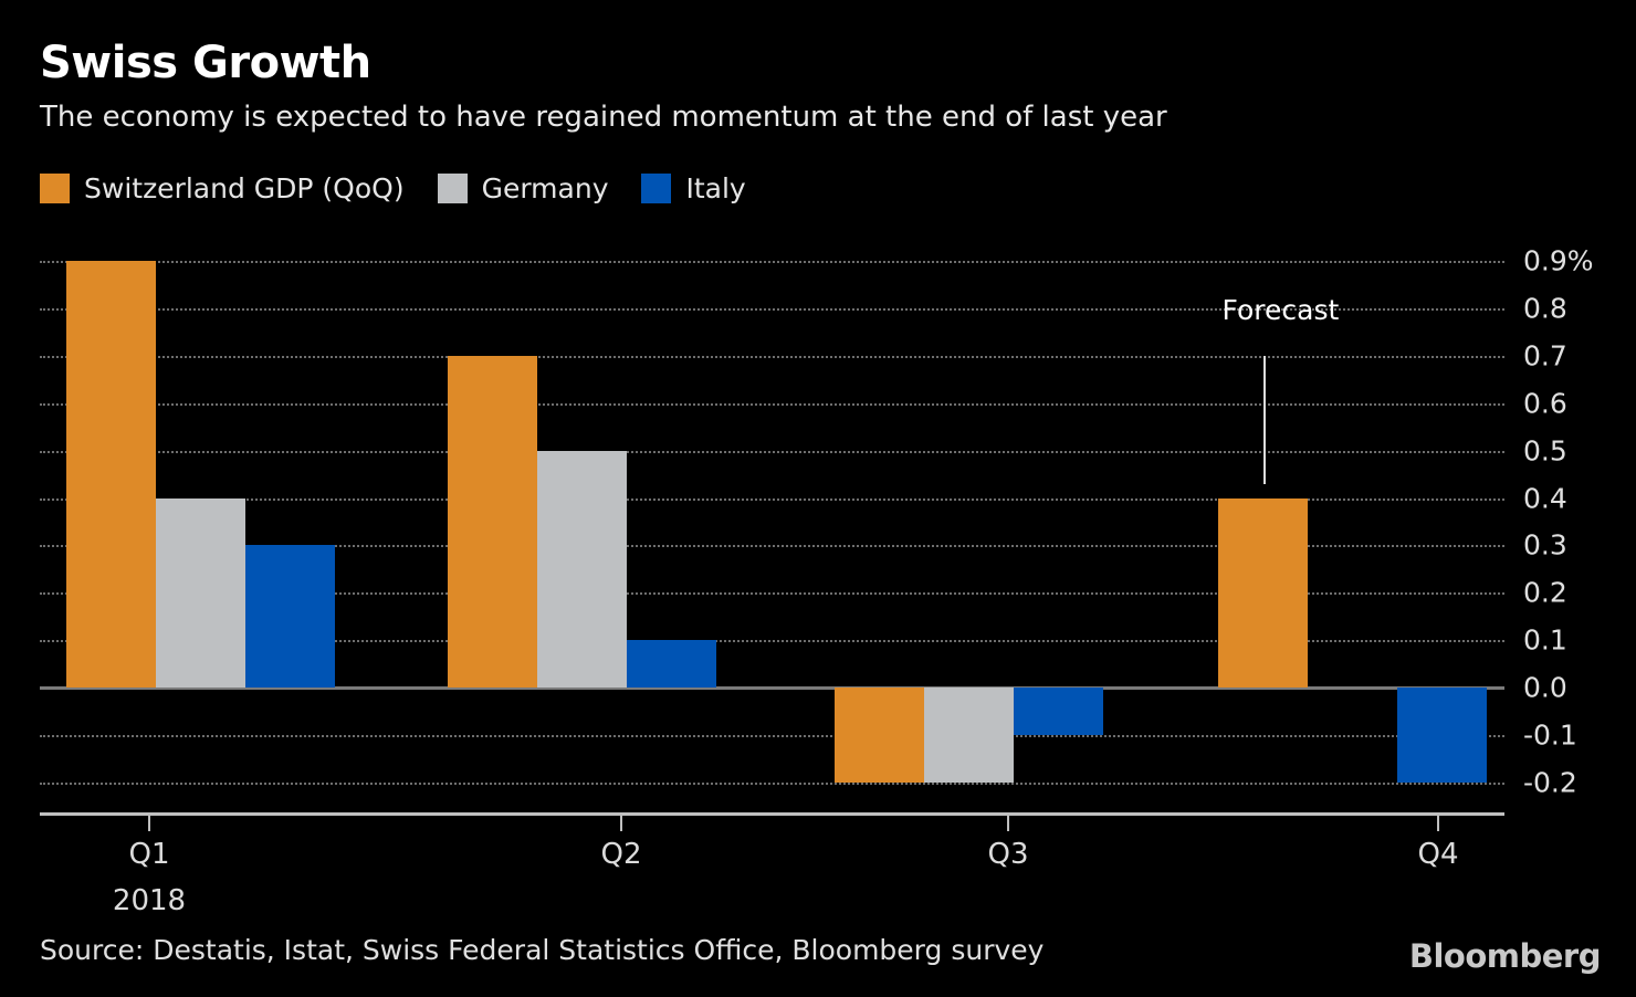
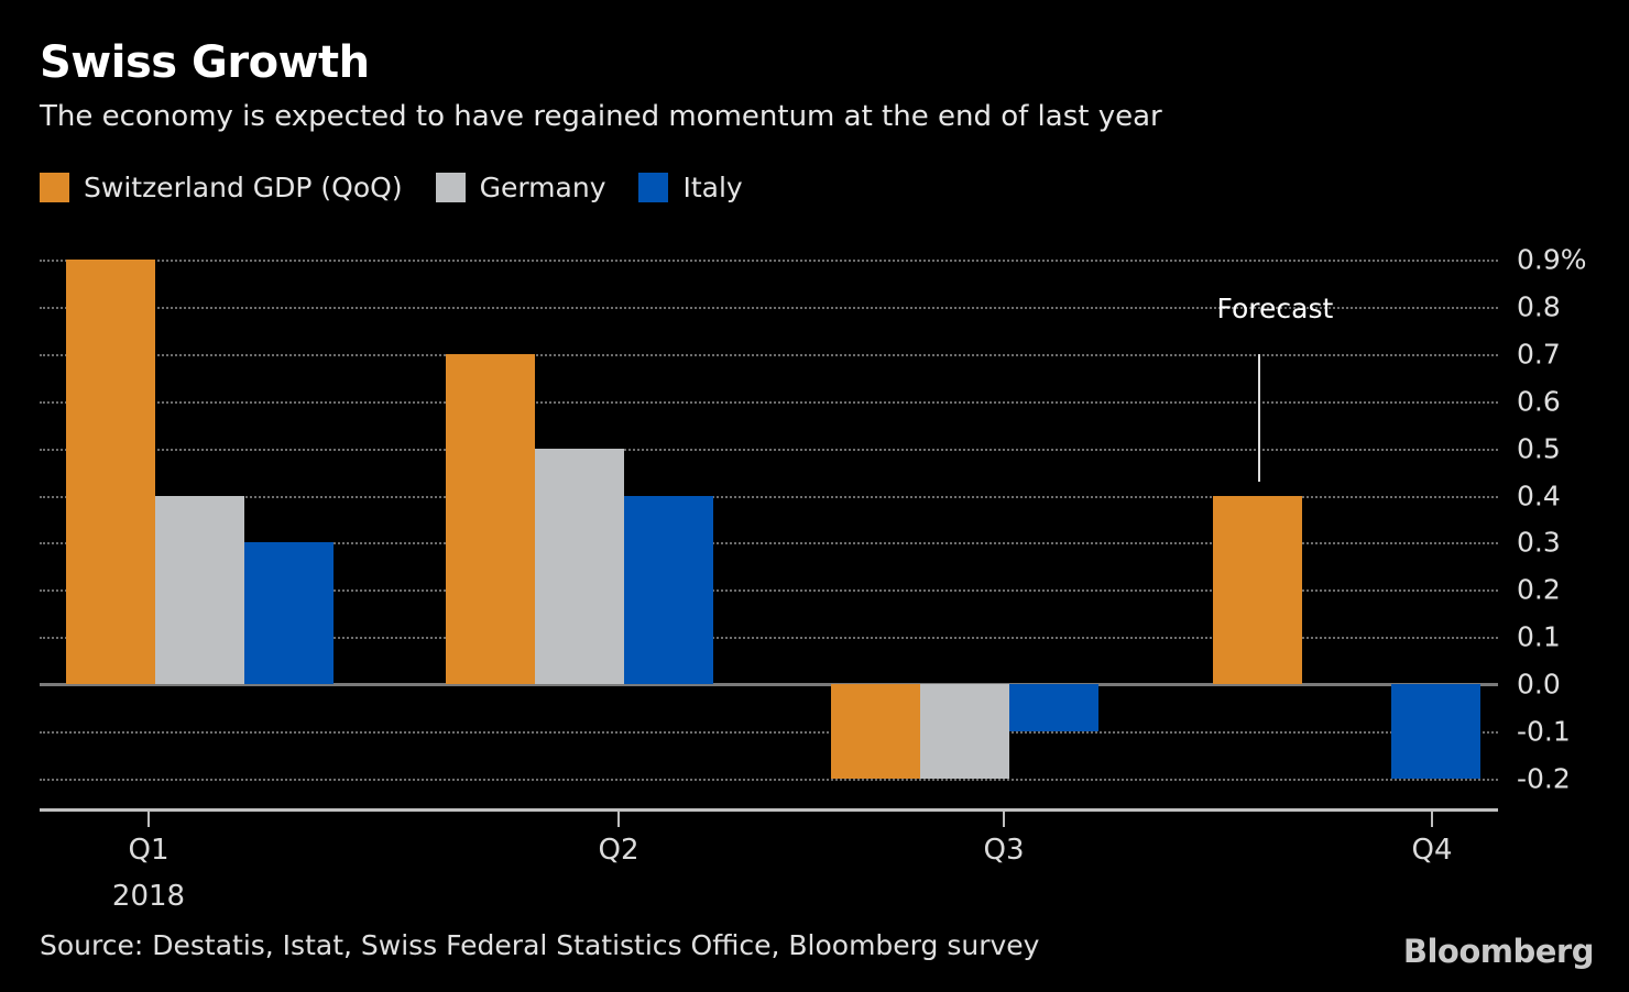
Italy/Q2: 0.1% -> 0.4%
